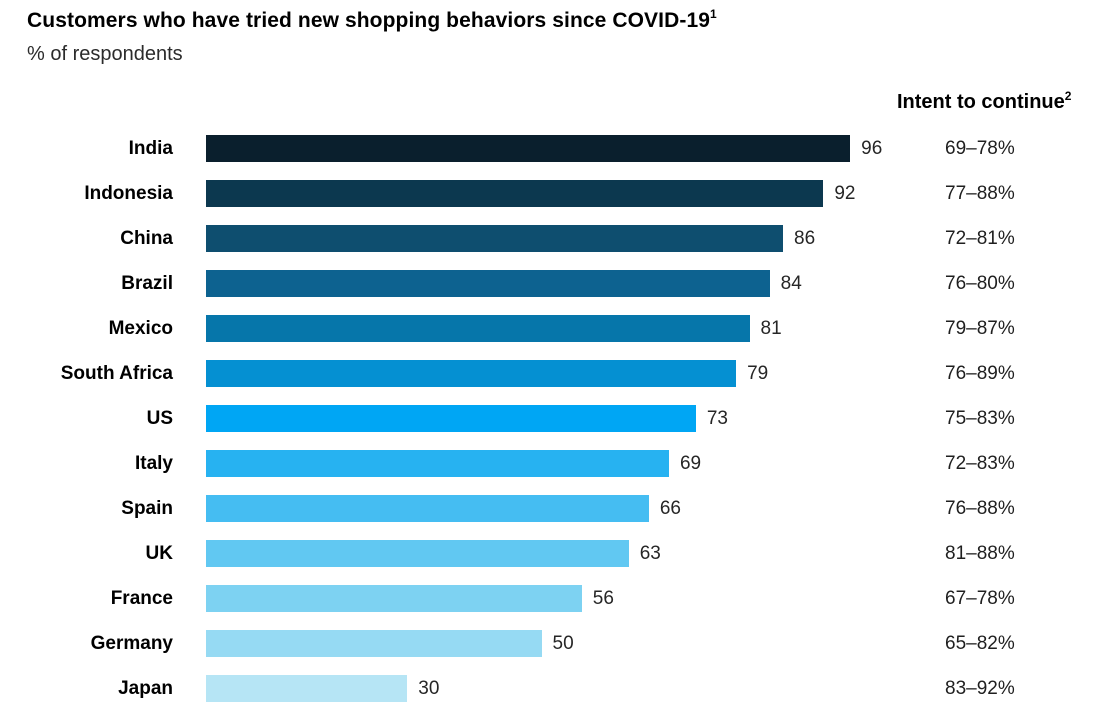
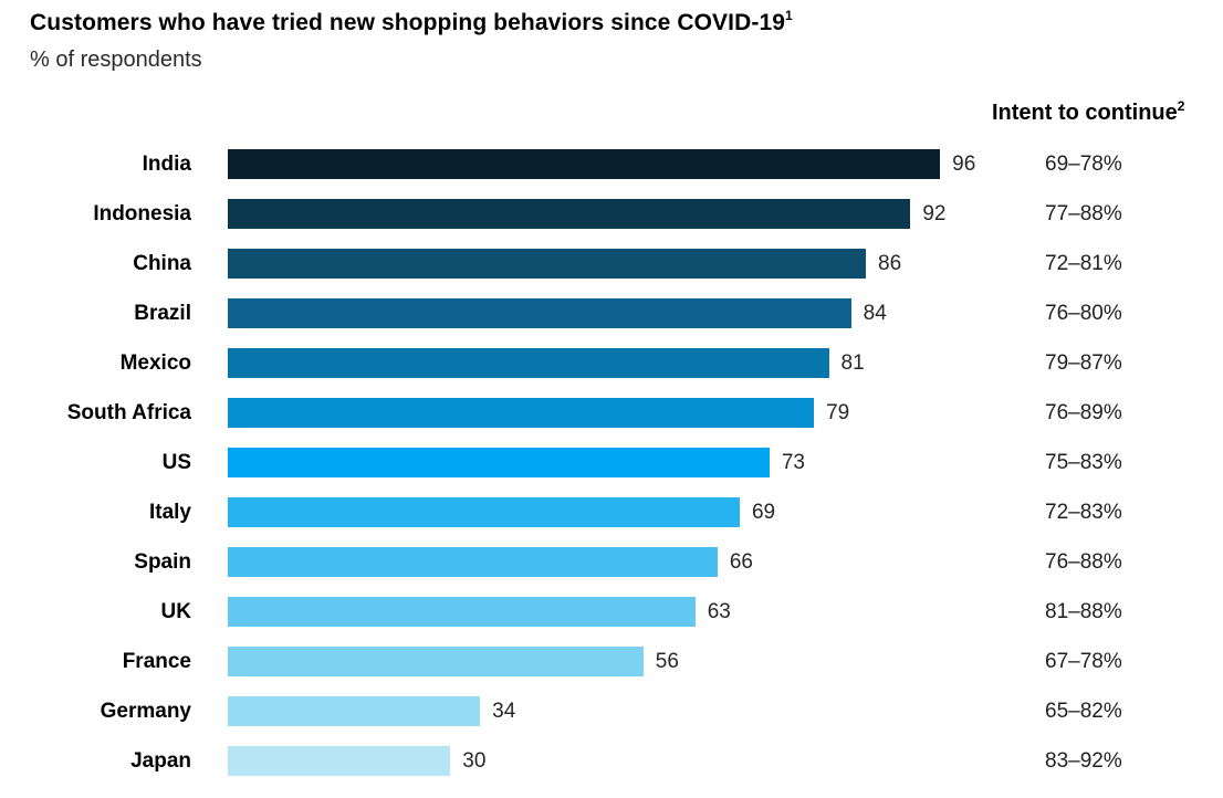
Germany: 50 -> 34
